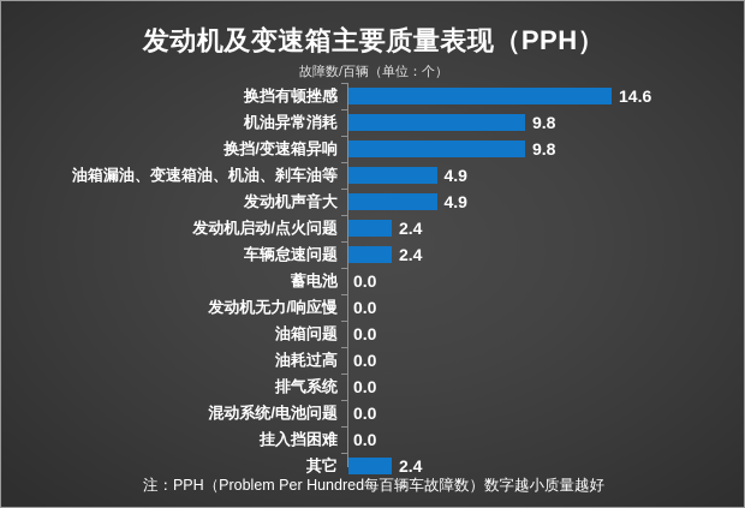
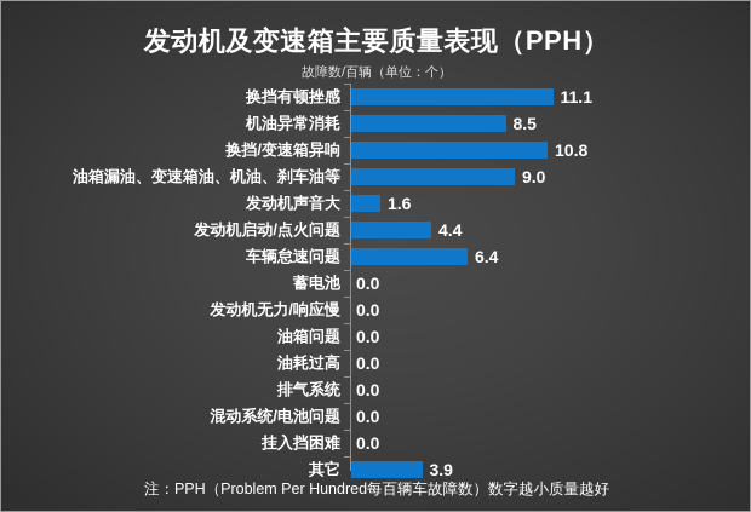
换挡有顿挫感: 14.6 -> 11.1
机油异常消耗: 9.8 -> 8.5
换挡/变速箱异响: 9.8 -> 10.8
油箱漏油、变速箱油、机油、刹车油等: 4.9 -> 9.0
发动机声音大: 4.9 -> 1.6
发动机启动/点火问题: 2.4 -> 4.4
车辆怠速问题: 2.4 -> 6.4
其它: 2.4 -> 3.9
